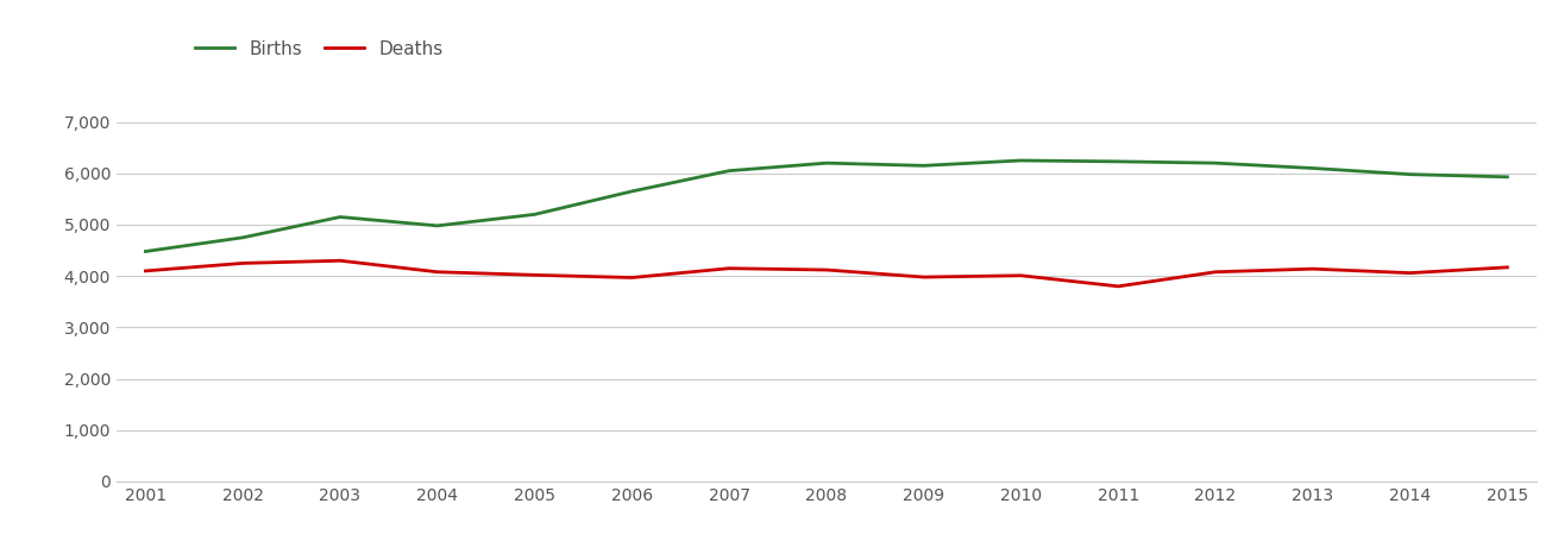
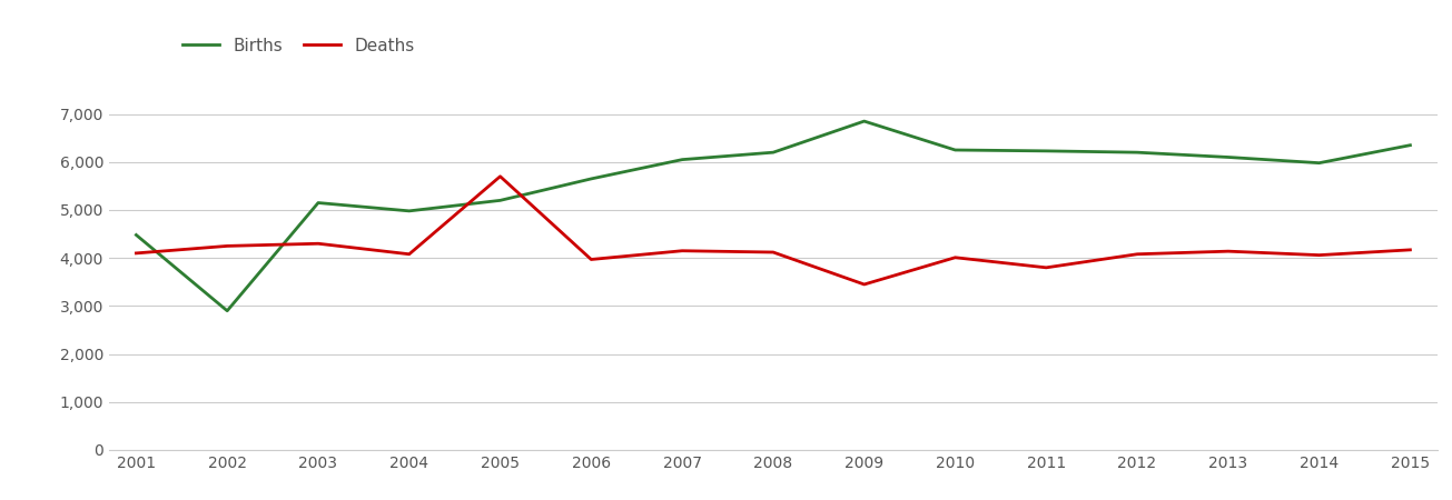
Births/2002: 4,750 -> 2,900
Deaths/2005: 4,020 -> 5,700
Births/2009: 6,150 -> 6,850
Deaths/2009: 3,980 -> 3,450
Births/2015: 5,930 -> 6,350
